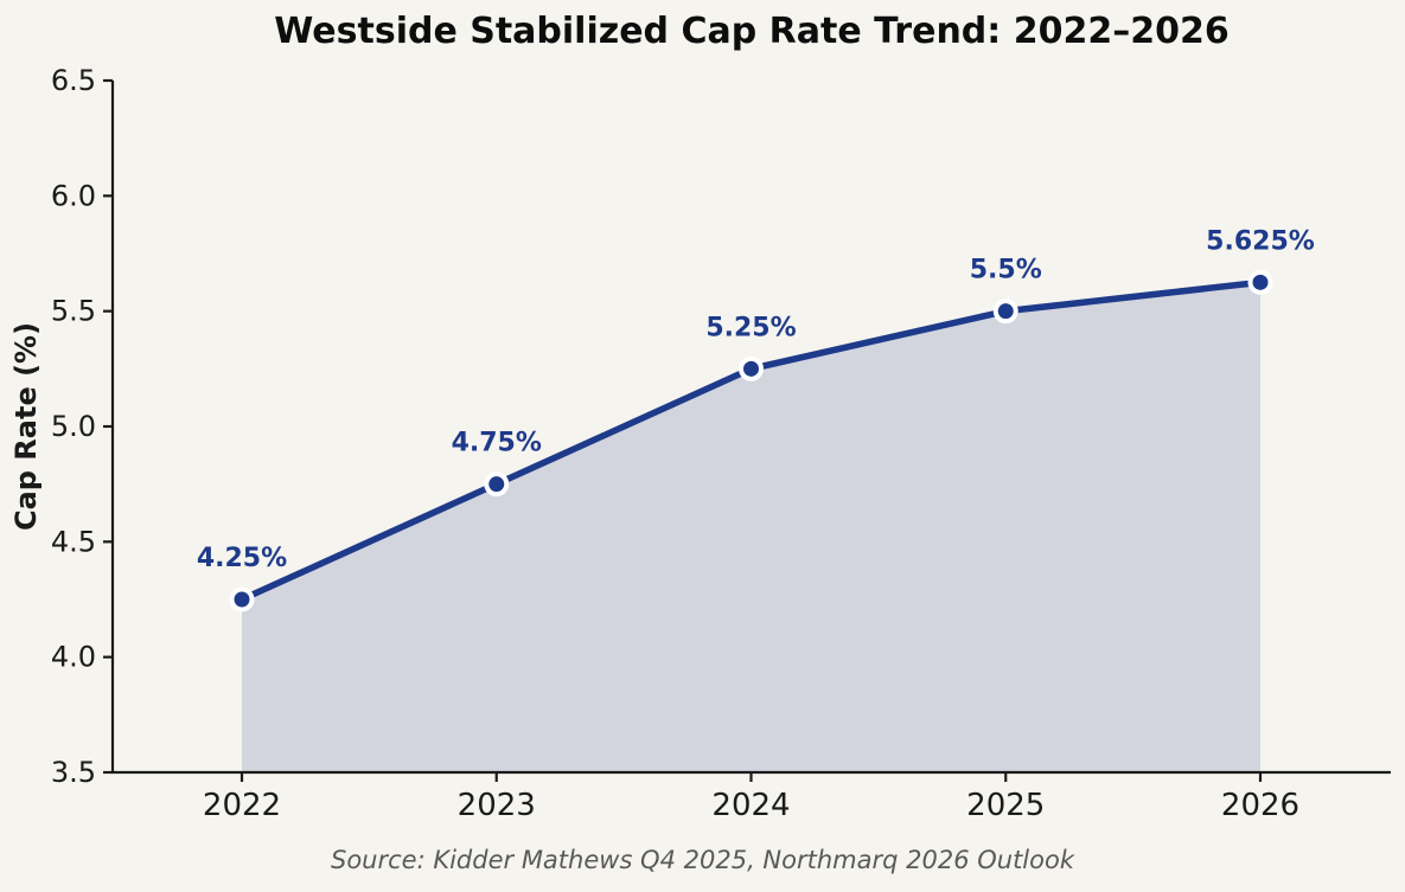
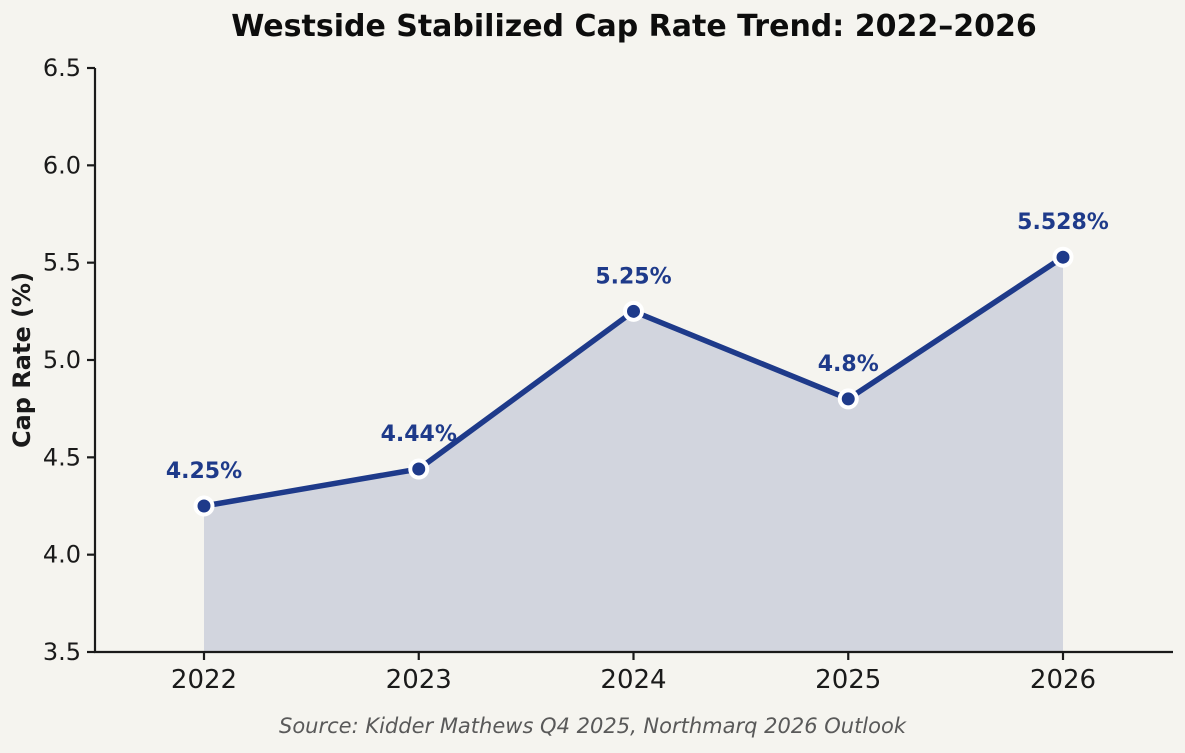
2023: 4.75% -> 4.44%
2025: 5.5% -> 4.8%
2026: 5.625% -> 5.528%
